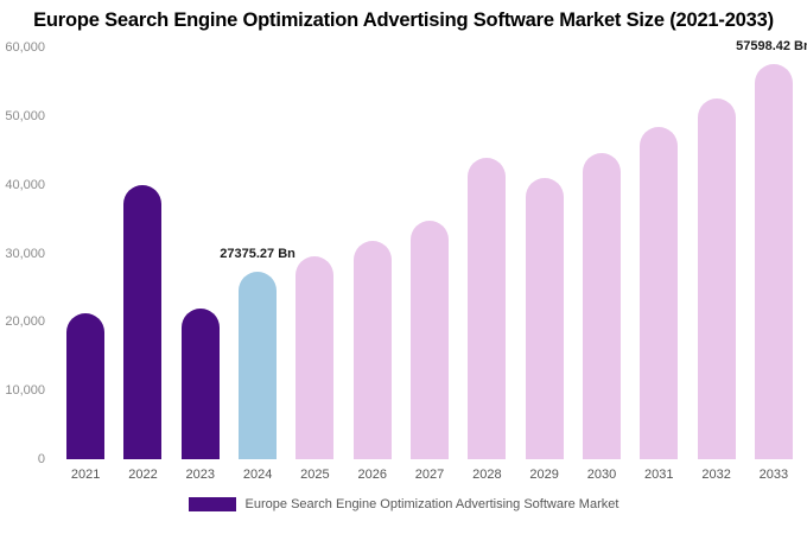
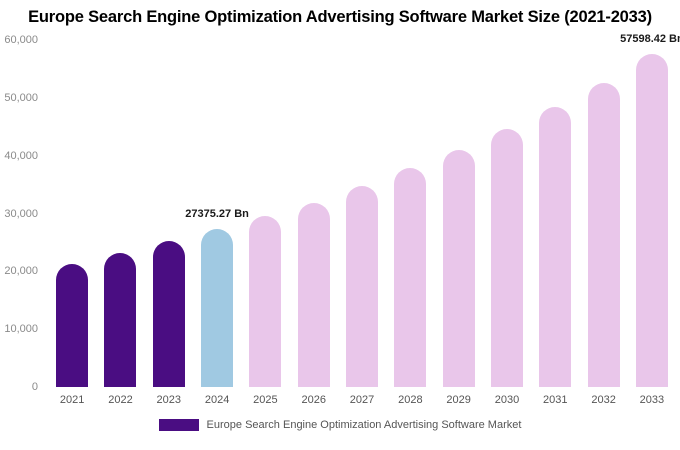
2022: 40000 -> 23000
2023: 22000 -> 25000
2028: 44000 -> 38000
